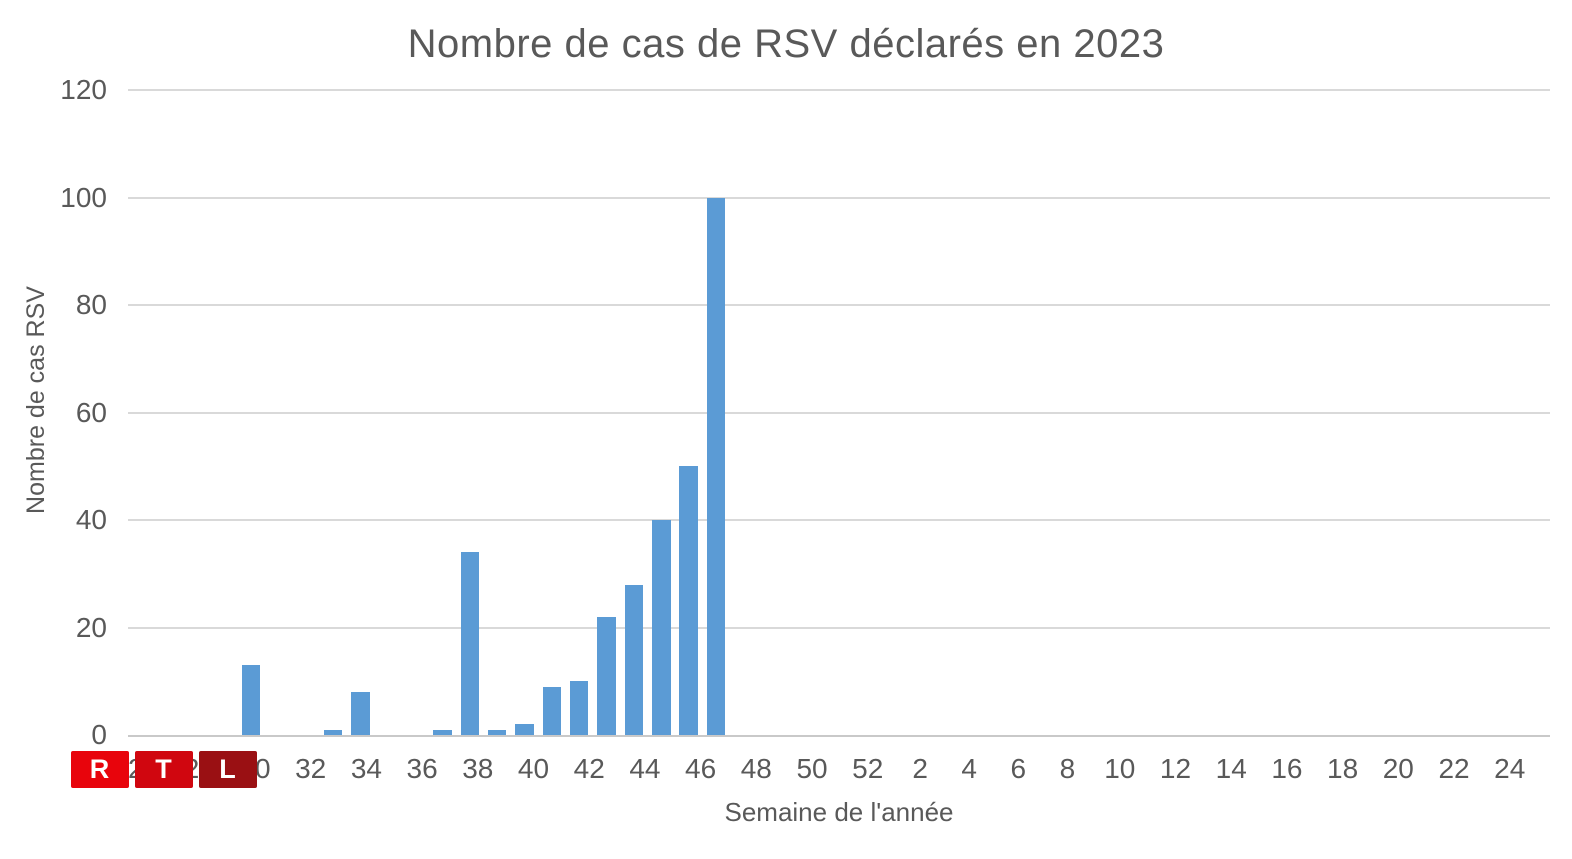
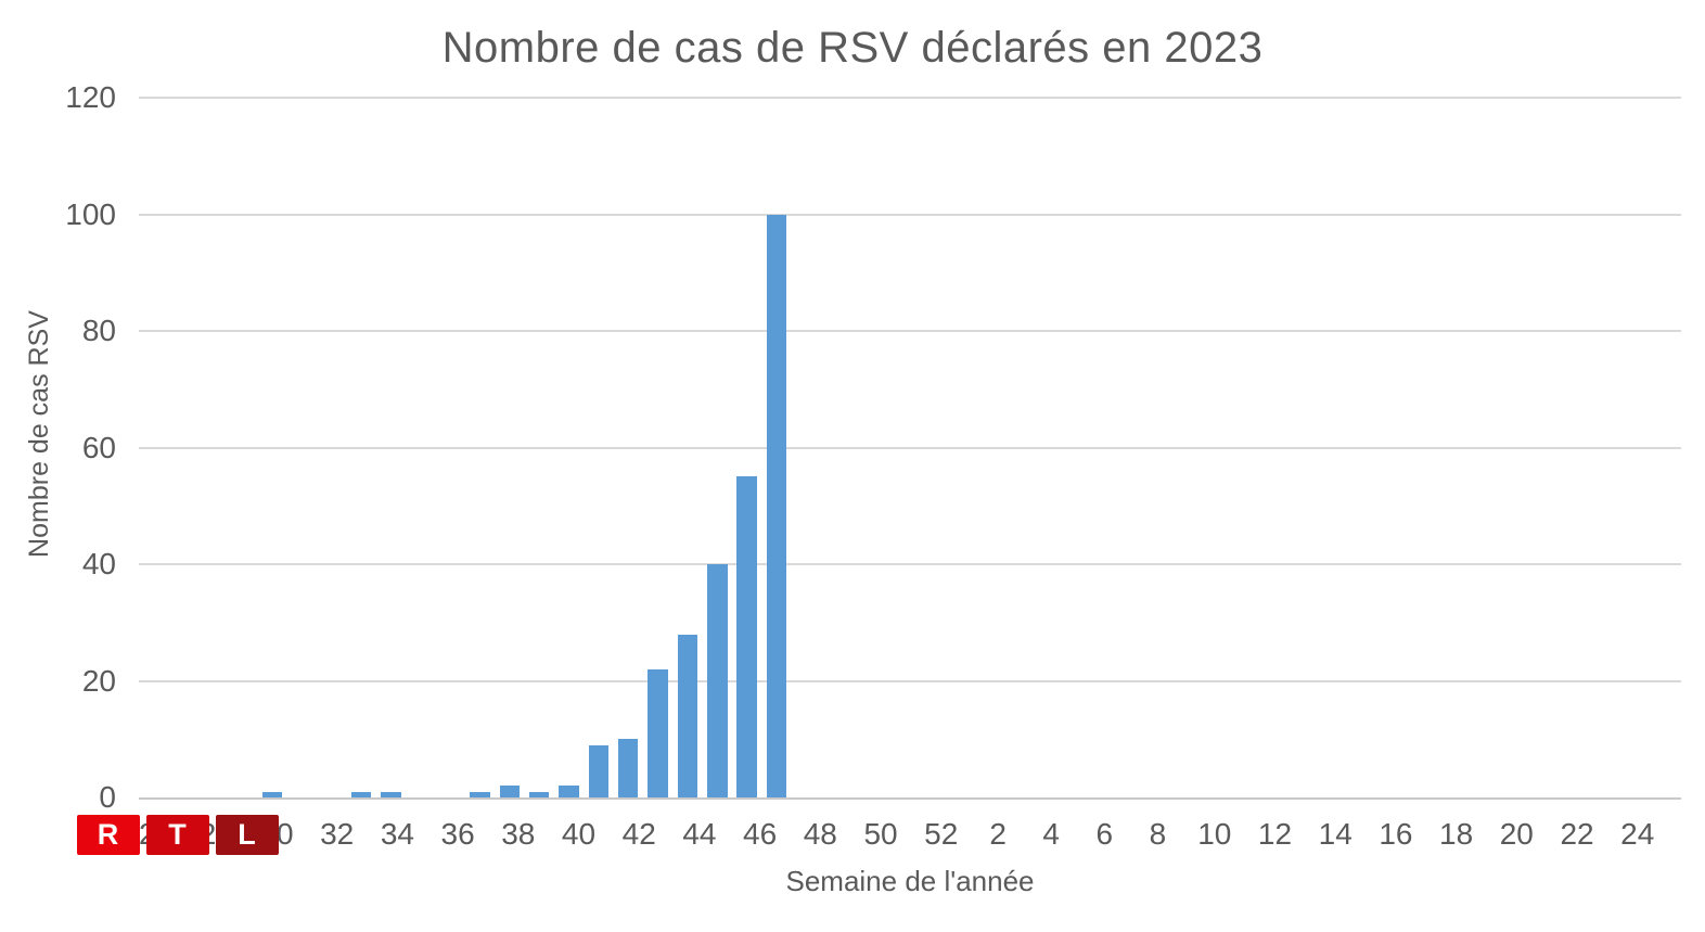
30: 13 -> 1
34: 8 -> 1
38: 34 -> 2
46: 50 -> 55
